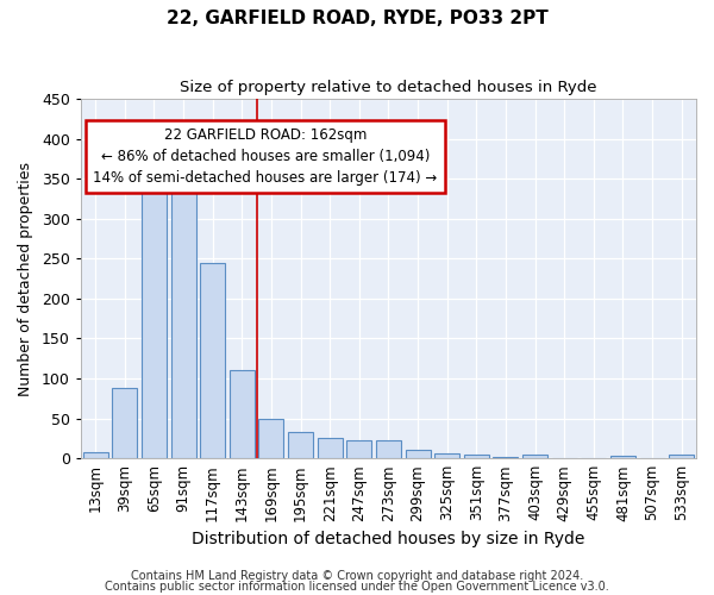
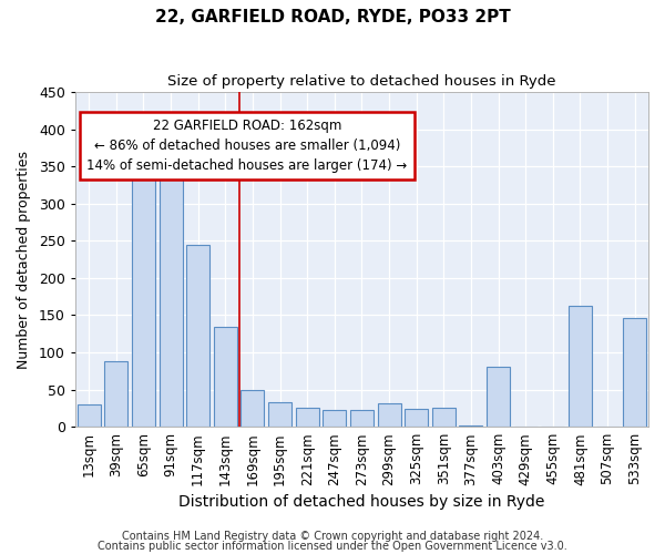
13sqm: 7 -> 30
143sqm: 110 -> 134
299sqm: 10 -> 32
325sqm: 6 -> 24
351sqm: 5 -> 26
403sqm: 4 -> 80
481sqm: 3 -> 162
533sqm: 4 -> 146
